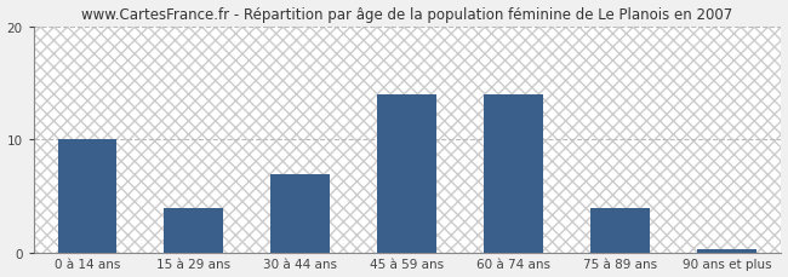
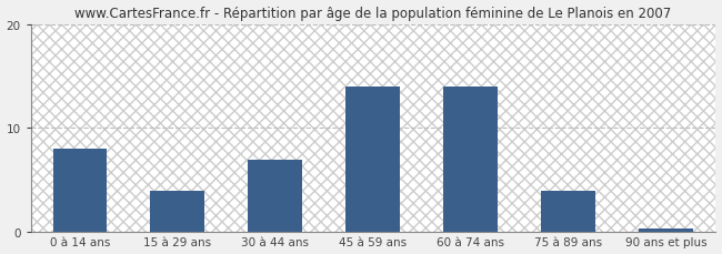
0 à 14 ans: 10.0 -> 8.0
